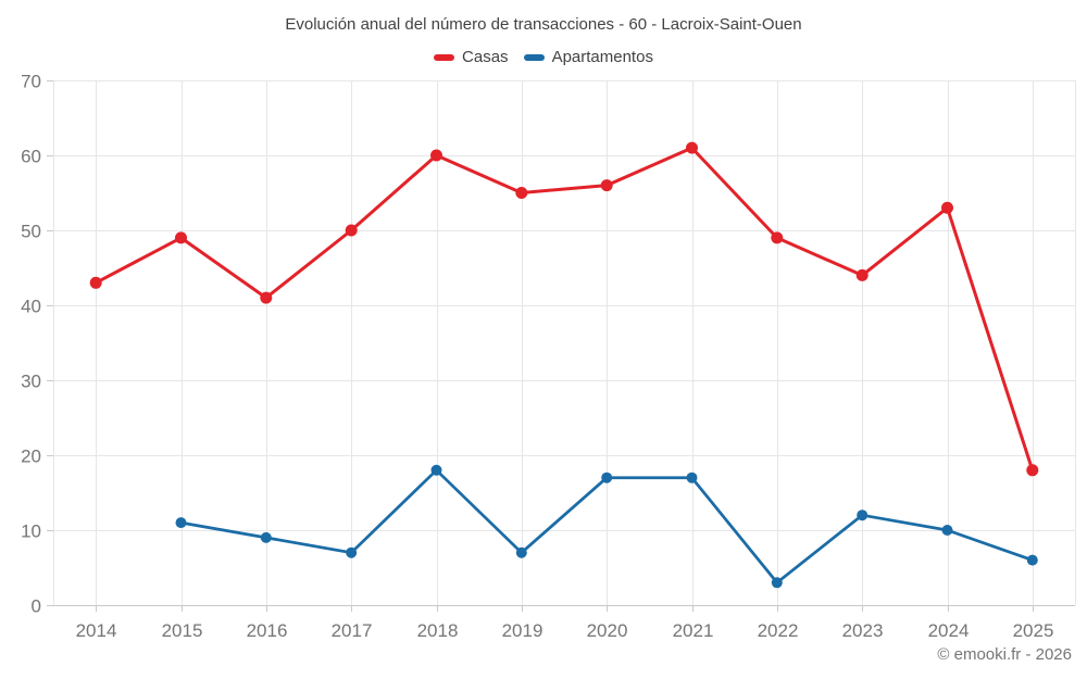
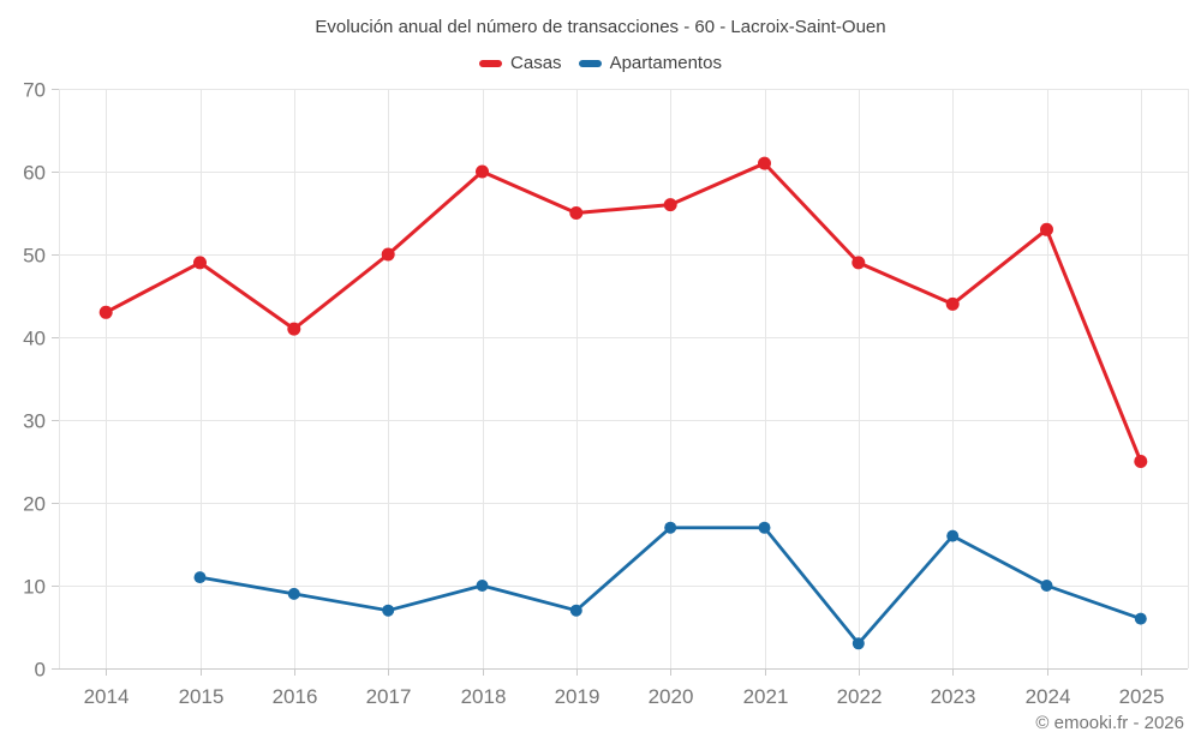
Apartamentos/2018: 18 -> 10
Apartamentos/2023: 12 -> 16
Casas/2025: 18 -> 25
